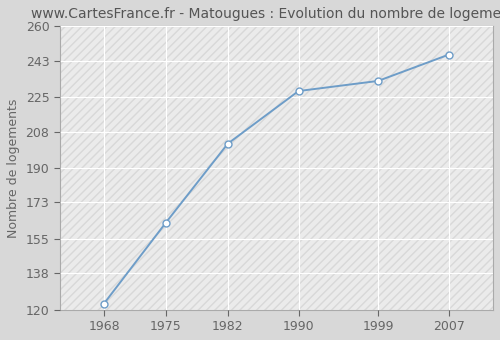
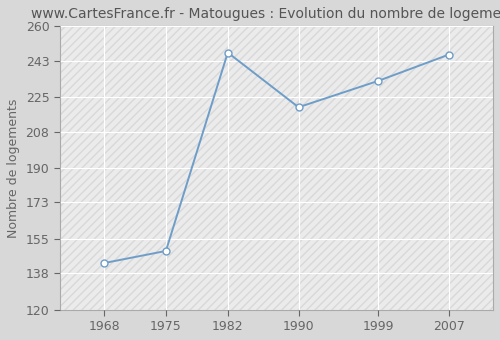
1968: 123 -> 143
1975: 163 -> 149
1982: 202 -> 247
1990: 228 -> 220
